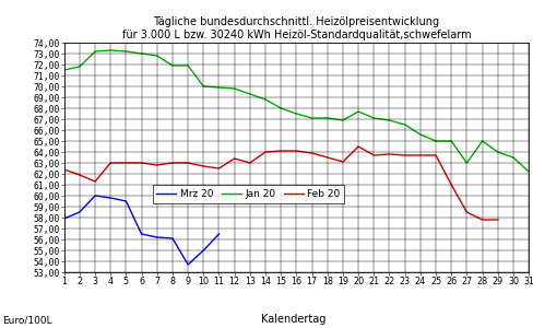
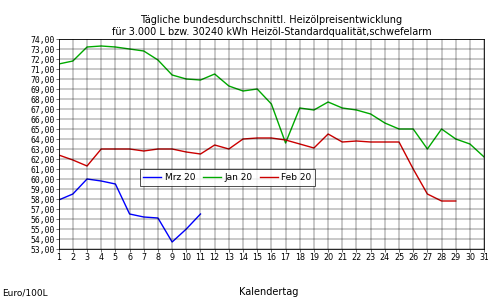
Jan 20/9: 71,9 -> 70,4
Jan 20/12: 69,8 -> 70,5
Jan 20/15: 68,0 -> 69,0
Jan 20/17: 67,1 -> 63,6
